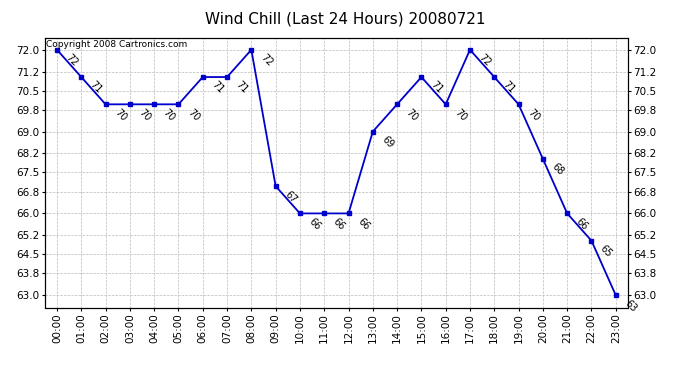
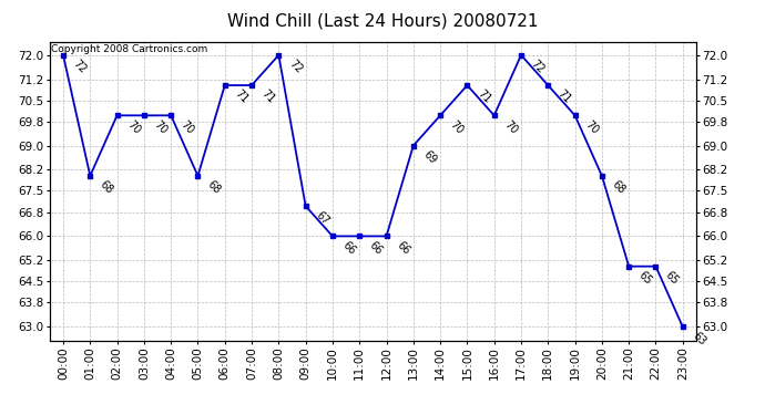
01:00: 71 -> 68
05:00: 70 -> 68
21:00: 66 -> 65
